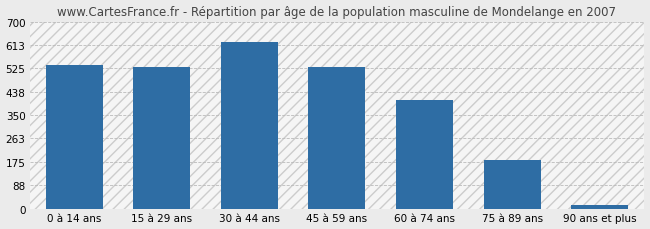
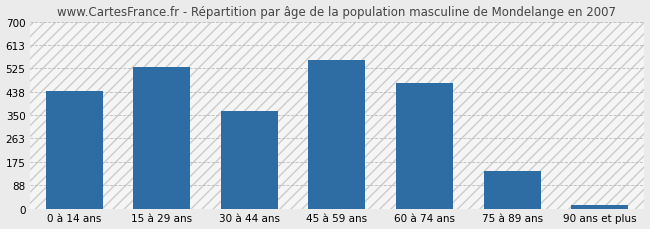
0 à 14 ans: 537 -> 440
30 à 44 ans: 622 -> 365
45 à 59 ans: 528 -> 555
60 à 74 ans: 407 -> 470
75 à 89 ans: 180 -> 140
